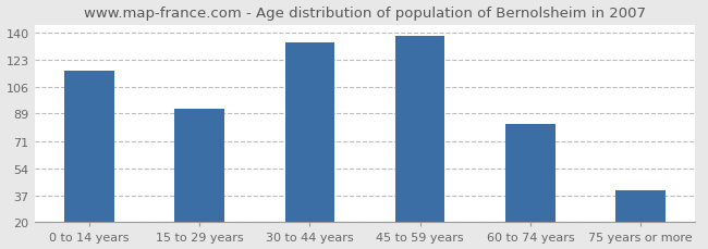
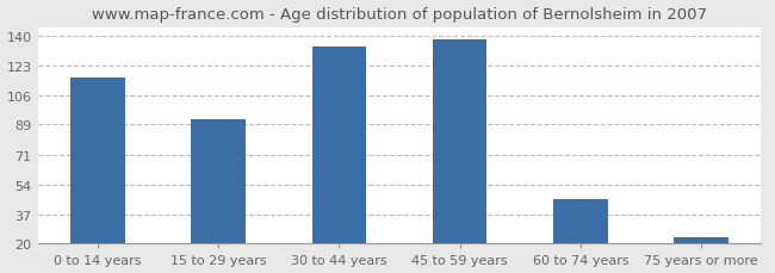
60 to 74 years: 82 -> 46
75 years or more: 40 -> 24
